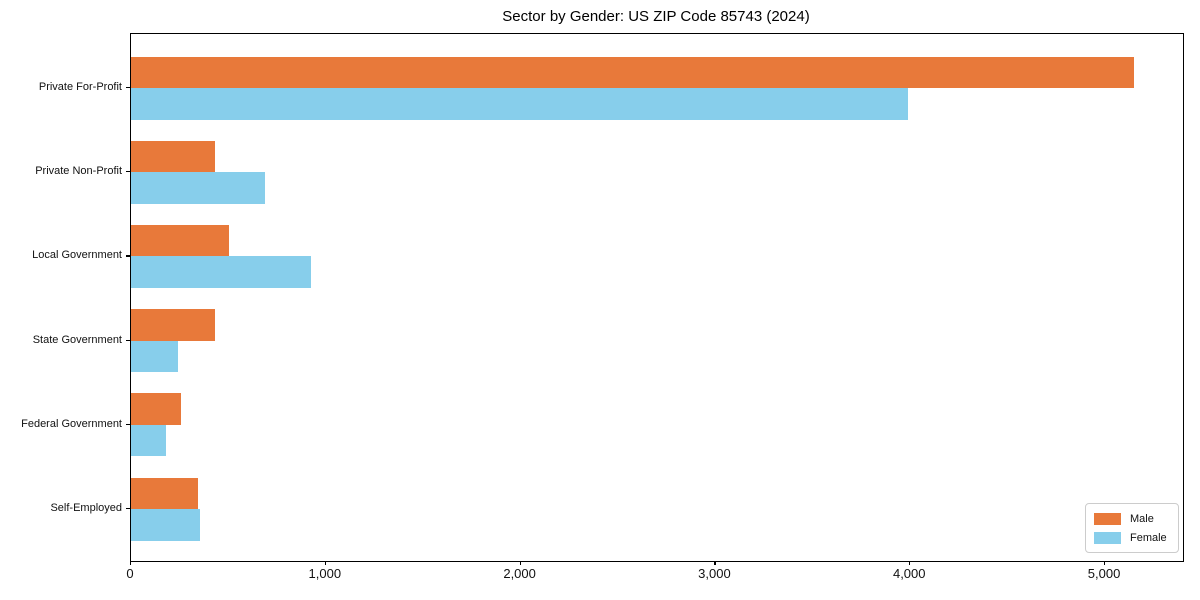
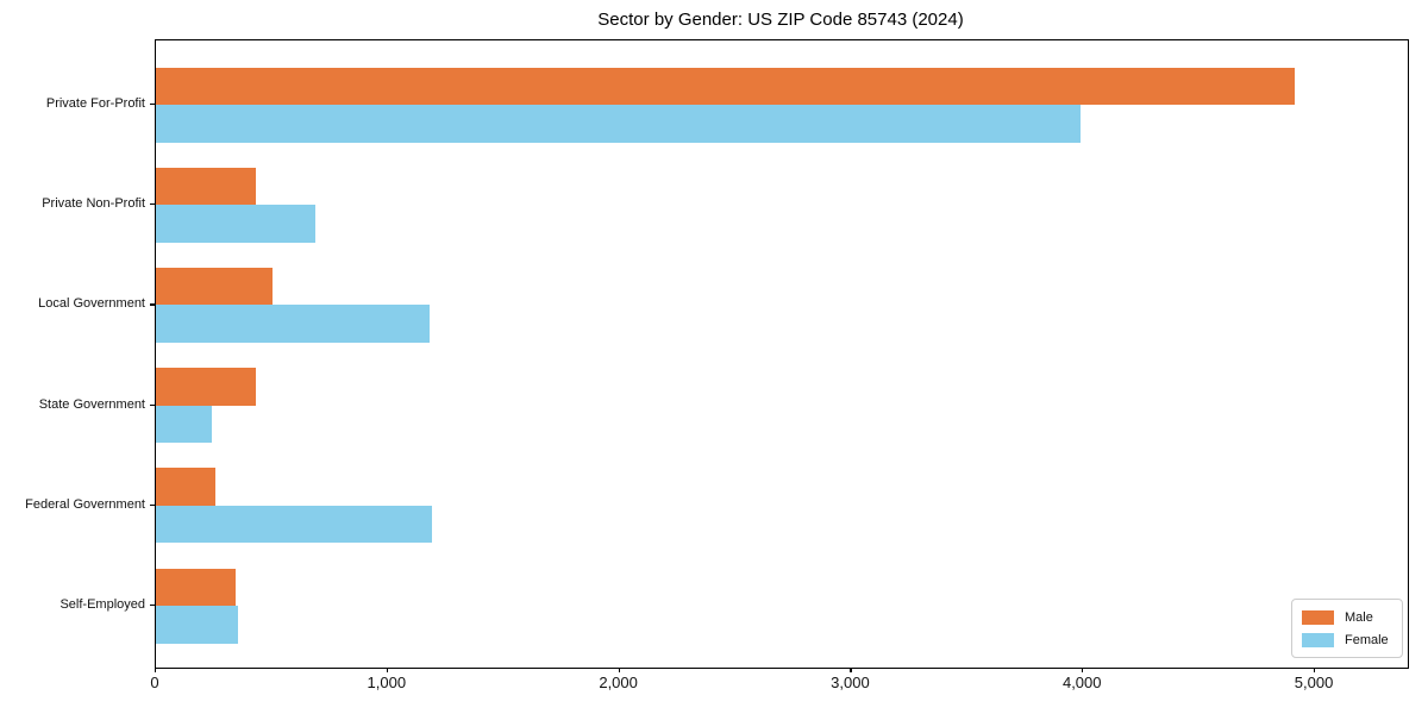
Male/Private For-Profit: 5150 -> 4910
Female/Local Government: 920 -> 1180
Female/Federal Government: 180 -> 1190
